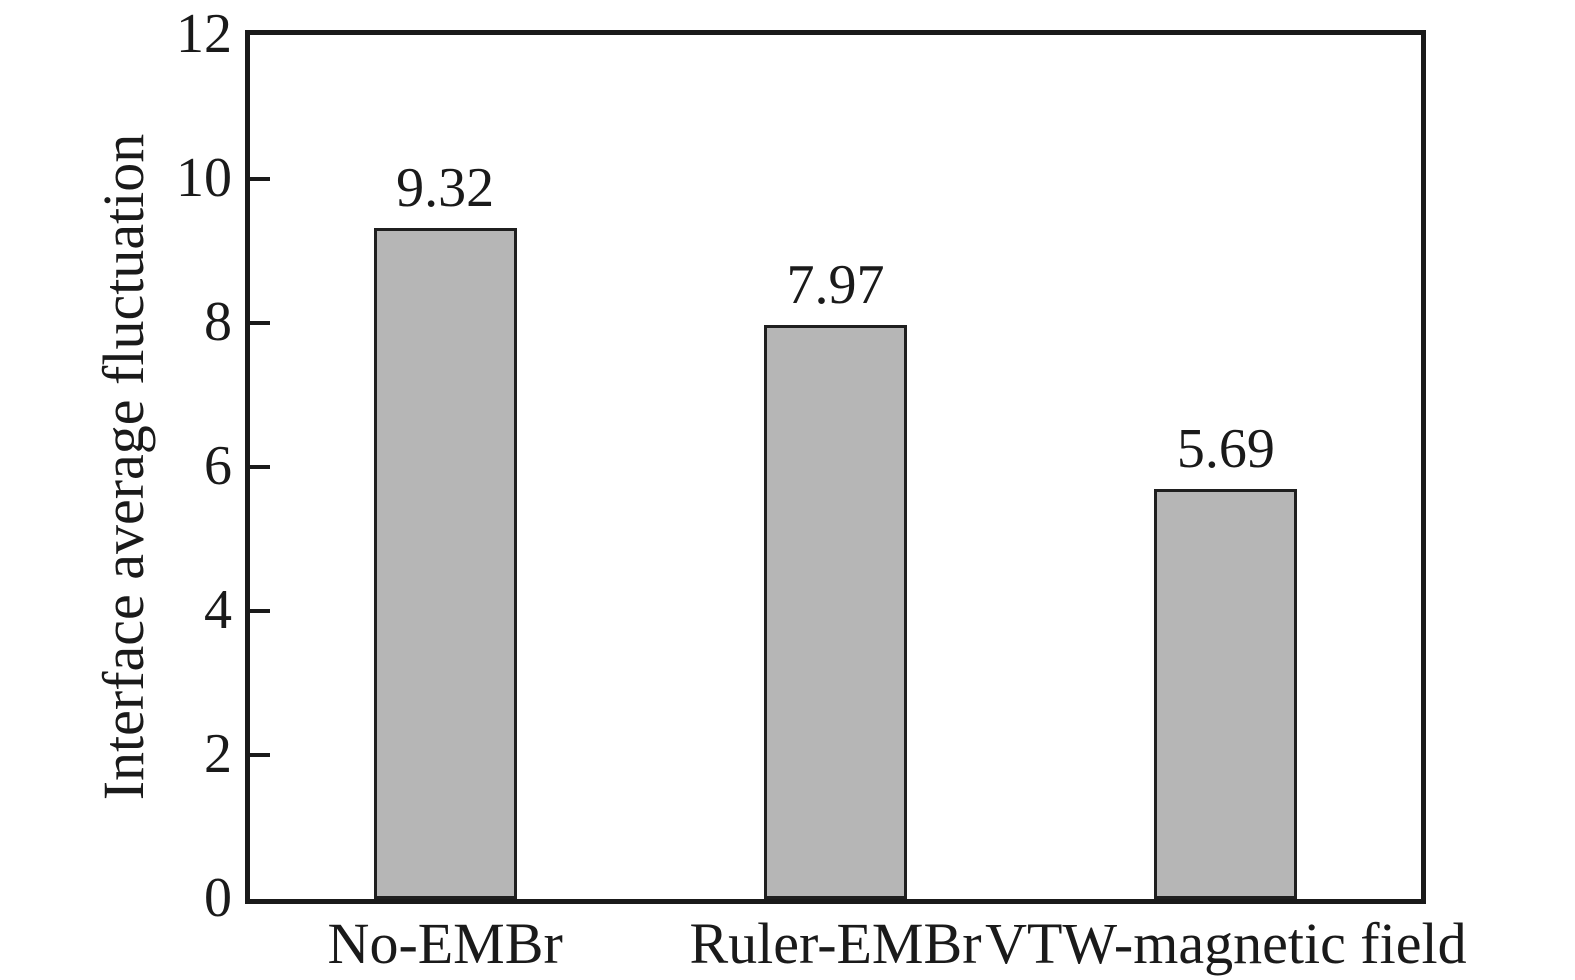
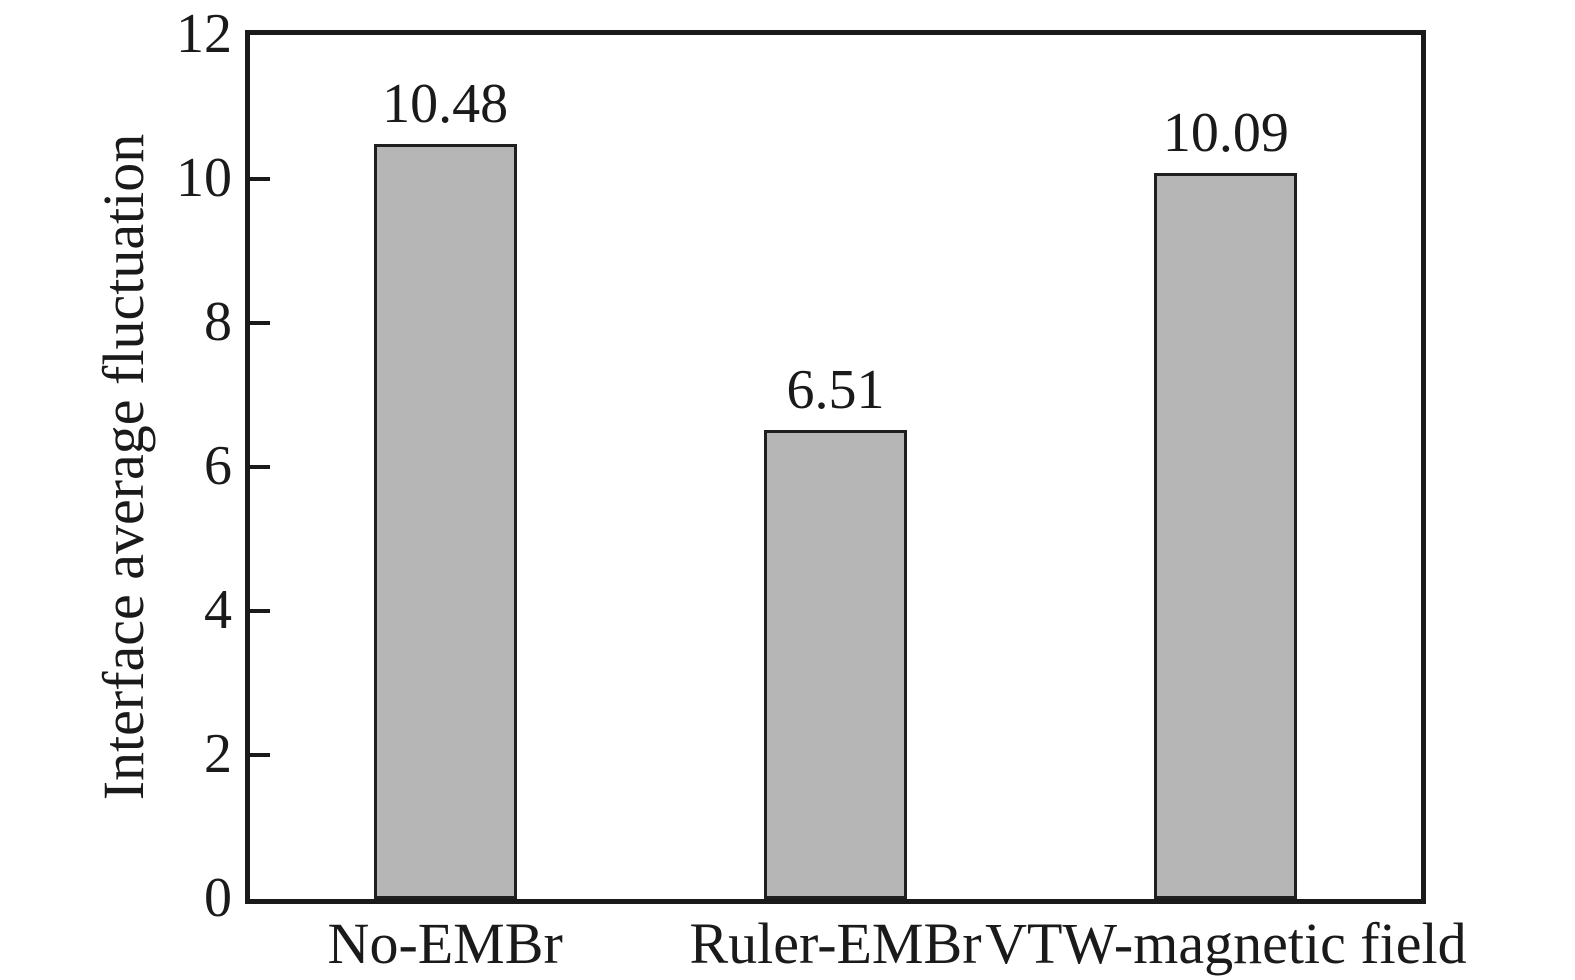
No-EMBr: 9.32 -> 10.48
Ruler-EMBr: 7.97 -> 6.51
VTW-magnetic field: 5.69 -> 10.09
